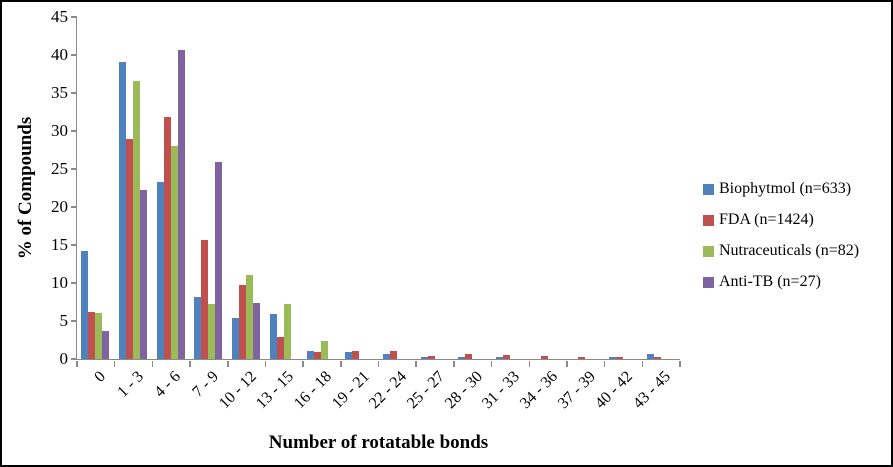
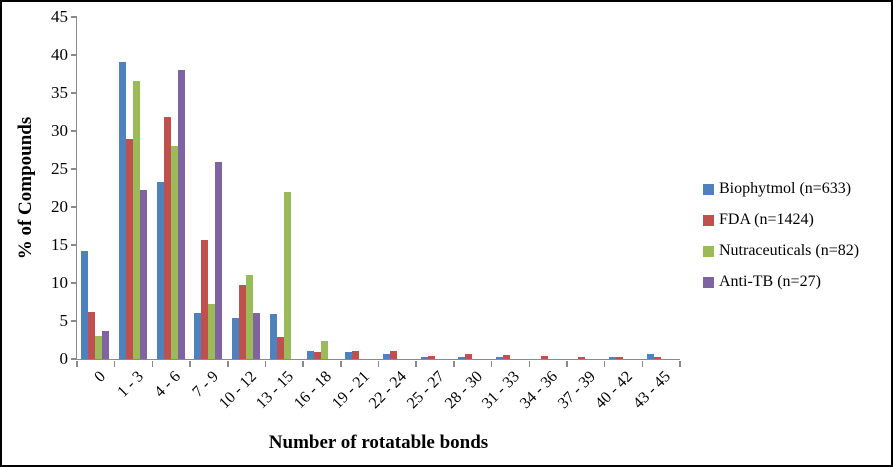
Nutraceuticals (n=82)/0: 6 -> 3
Anti-TB (n=27)/4 - 6: 41 -> 38
Biophytmol (n=633)/7 - 9: 8 -> 6
Anti-TB (n=27)/10 - 12: 7 -> 6
Nutraceuticals (n=82)/13 - 15: 7 -> 22
